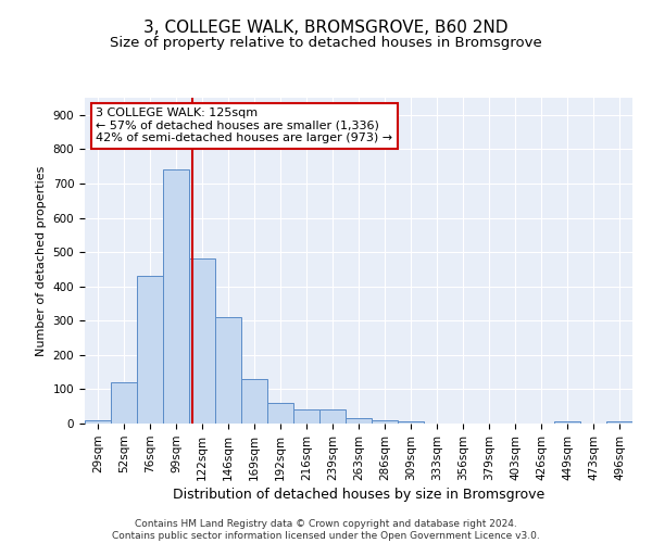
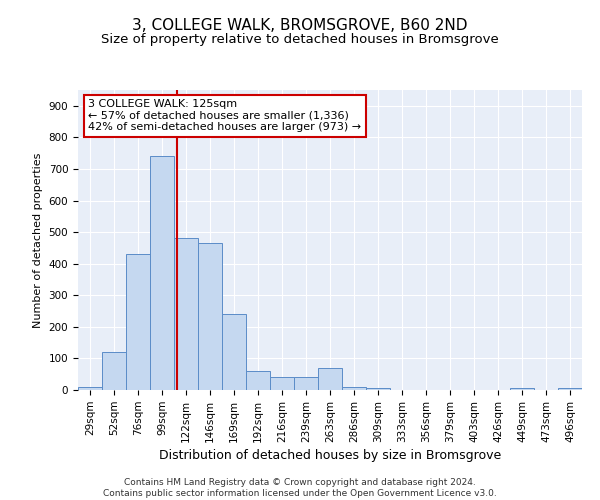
146sqm: 310 -> 465
169sqm: 130 -> 240
263sqm: 15 -> 70
